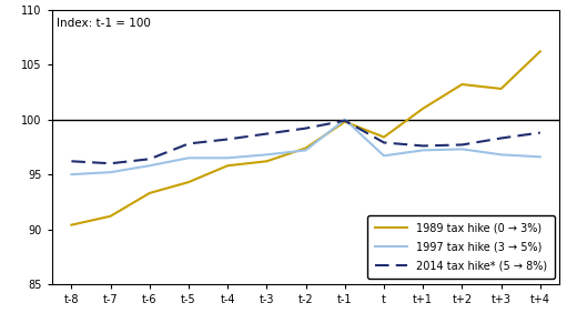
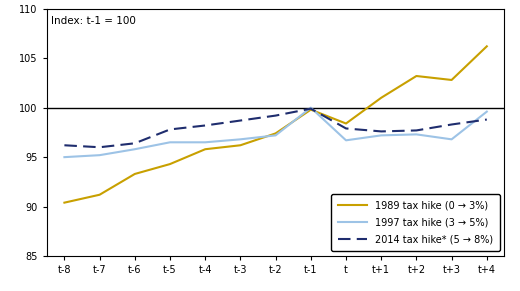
1997 tax hike (3 → 5%)/t+4: 96.6 -> 99.6
